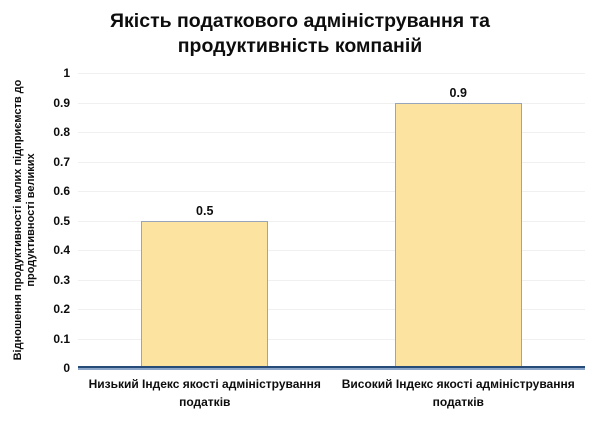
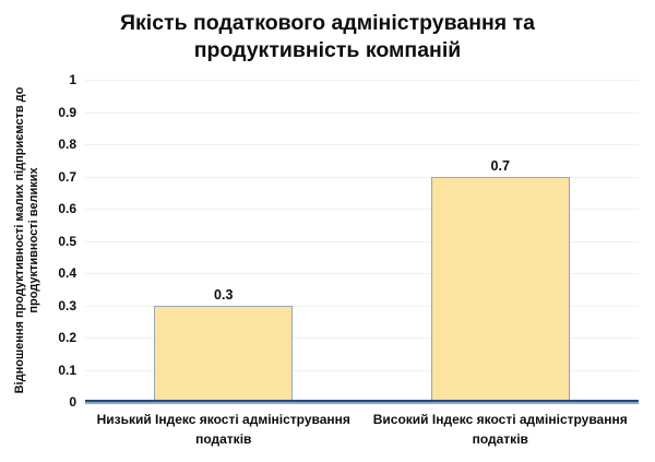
Низький Індекс якості адміністрування податків: 0.5 -> 0.3
Високий Індекс якості адміністрування податків: 0.9 -> 0.7
